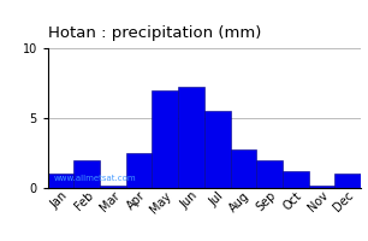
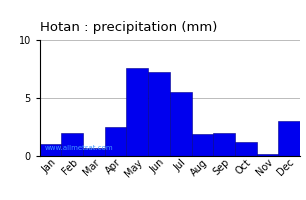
Mar: 0.2 -> 0.7
May: 7.0 -> 7.6
Aug: 2.8 -> 1.9
Dec: 1.0 -> 3.0
